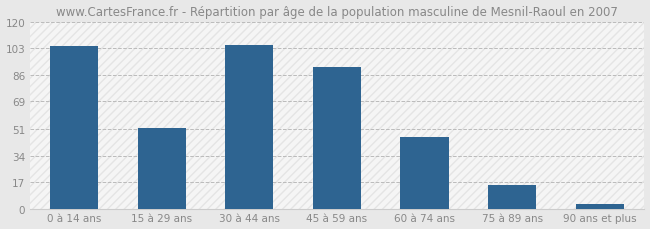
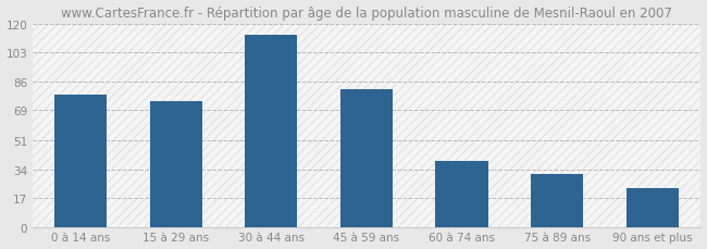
0 à 14 ans: 104 -> 78
15 à 29 ans: 52 -> 74
30 à 44 ans: 105 -> 113
45 à 59 ans: 91 -> 81
60 à 74 ans: 46 -> 39
75 à 89 ans: 15 -> 31
90 ans et plus: 3 -> 23
